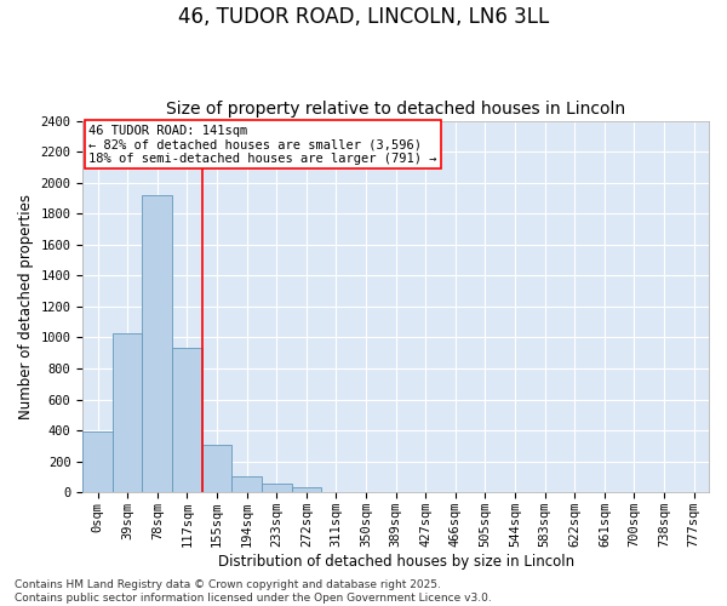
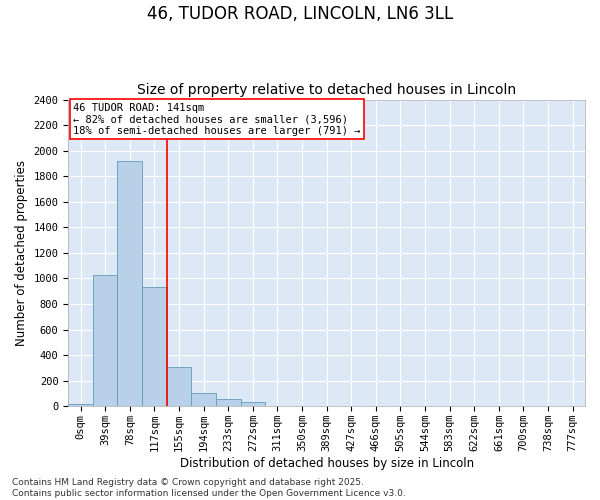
0sqm: 390 -> 20
